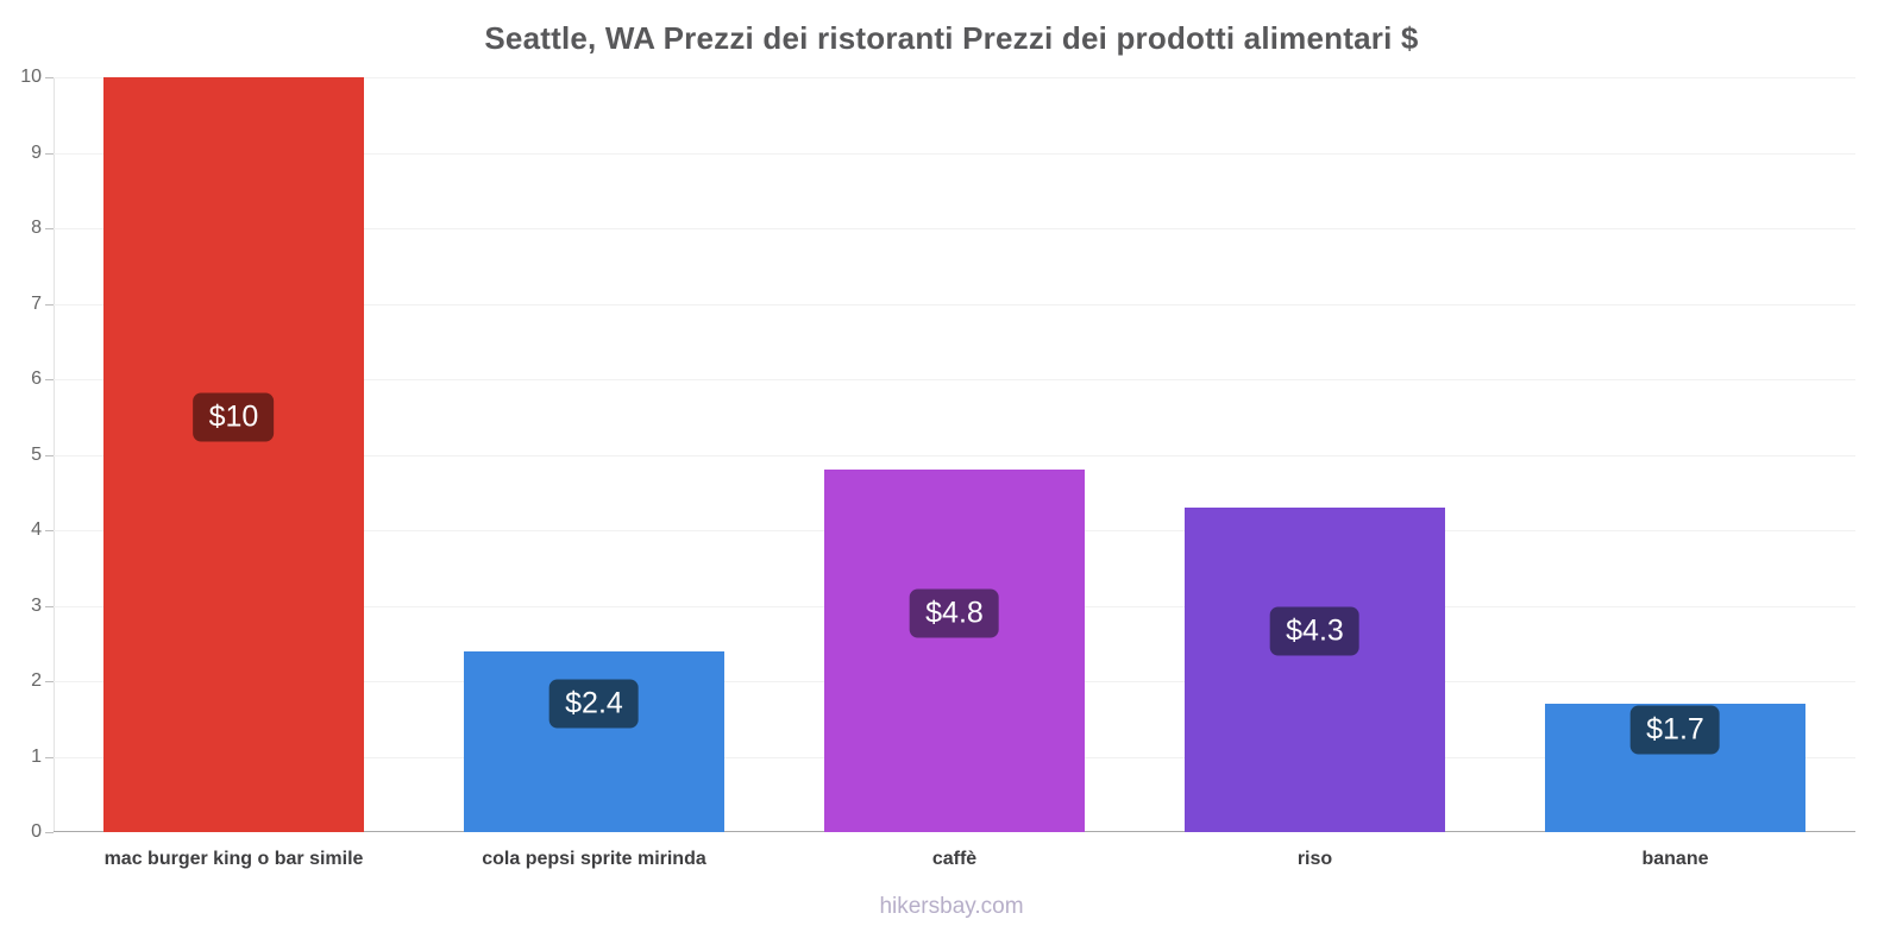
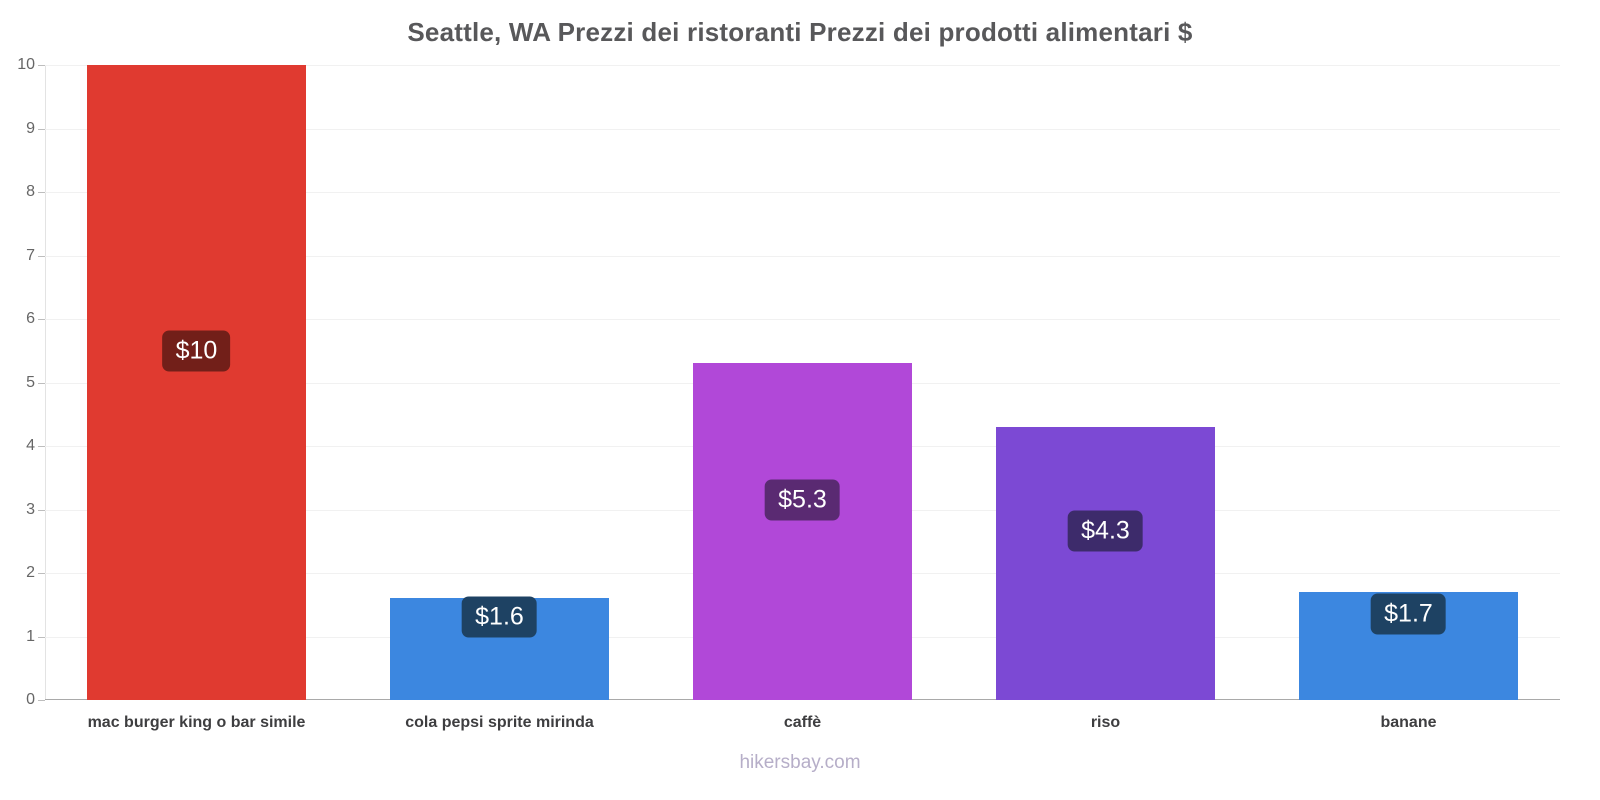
cola pepsi sprite mirinda: $2.4 -> $1.6
caffè: $4.8 -> $5.3
